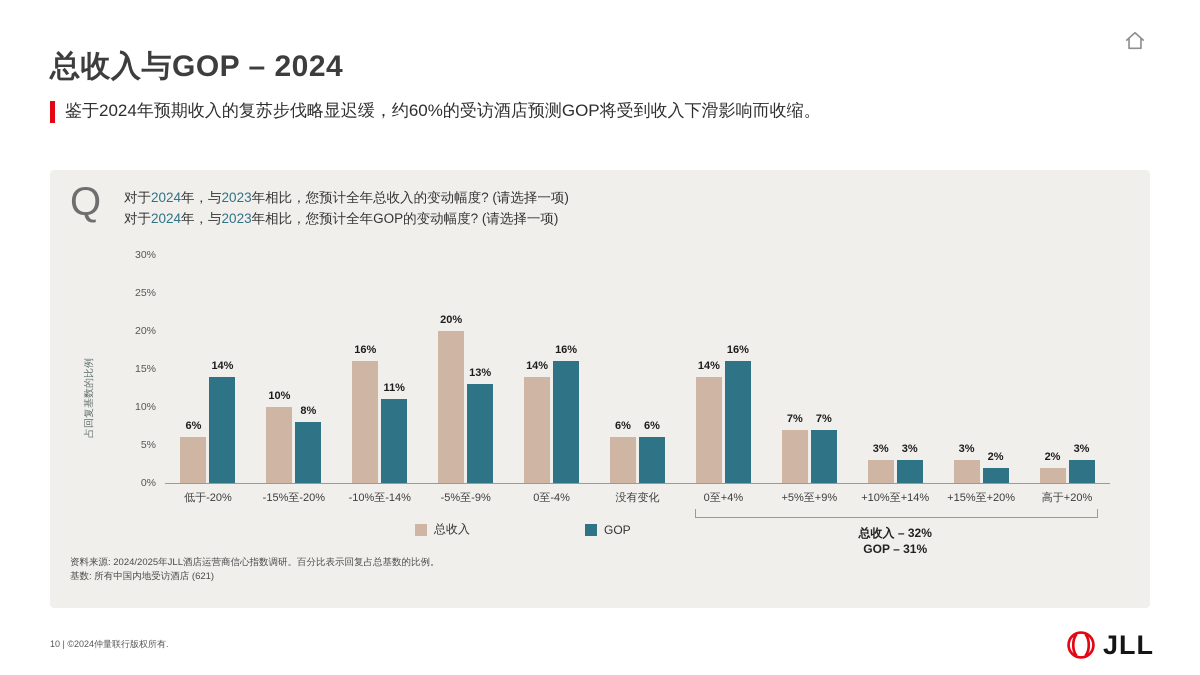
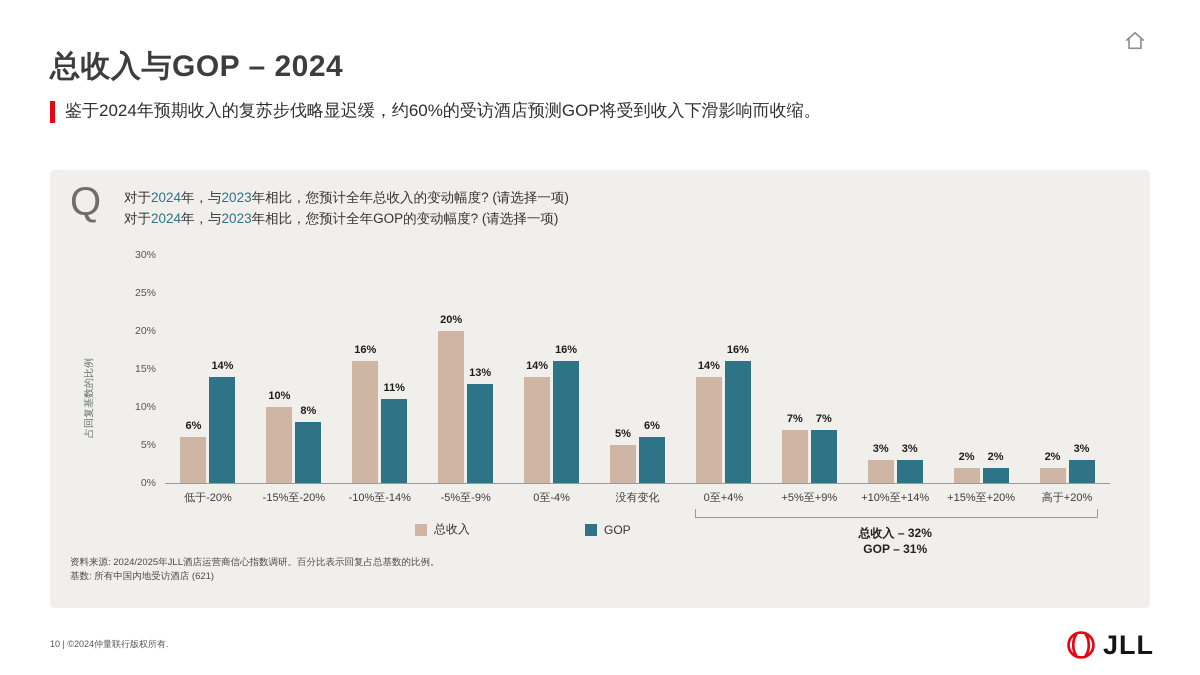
总收入/没有变化: 6% -> 5%
总收入/+15%至+20%: 3% -> 2%
